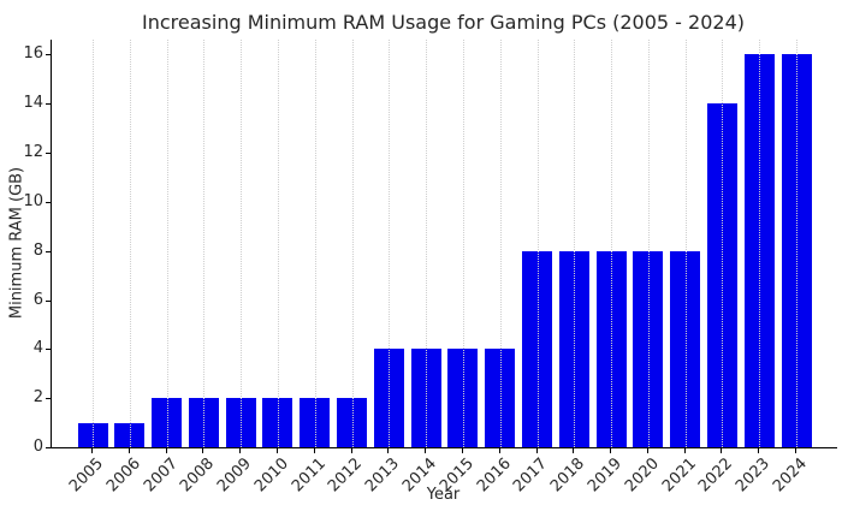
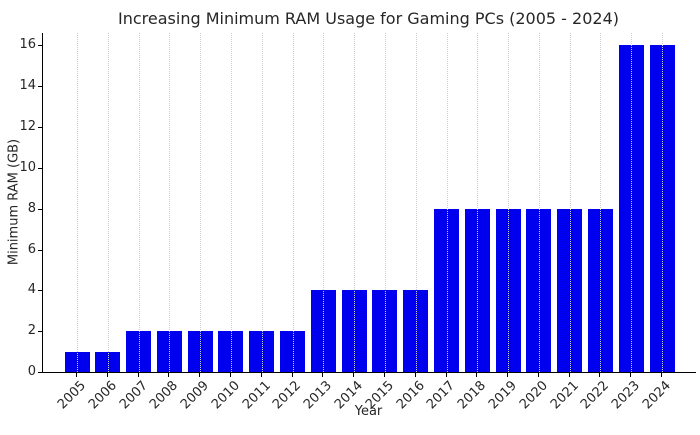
2022: 14 -> 8
